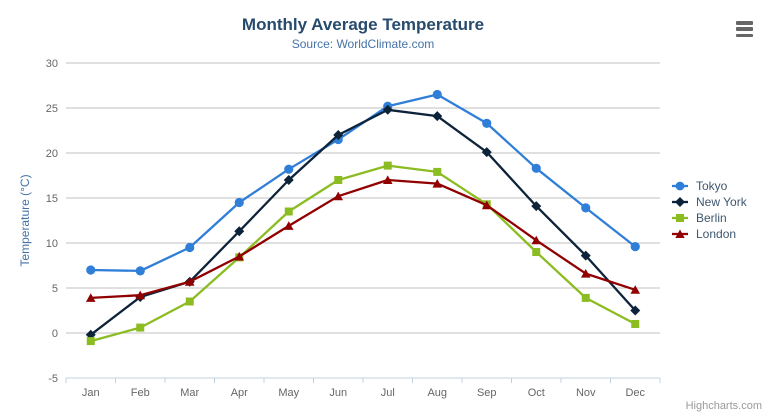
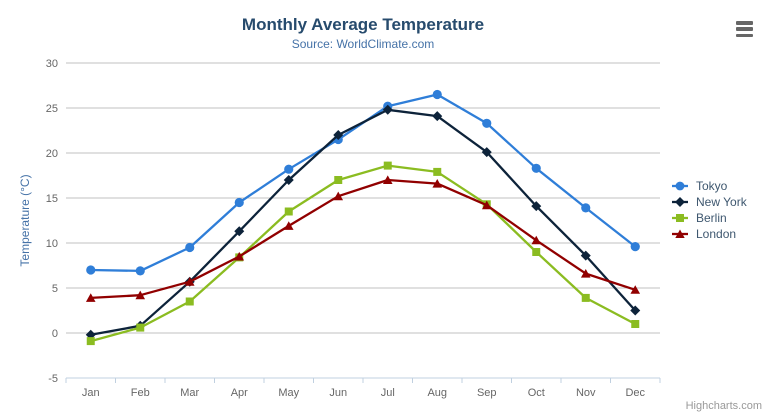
New York/Feb: 4 -> 1
